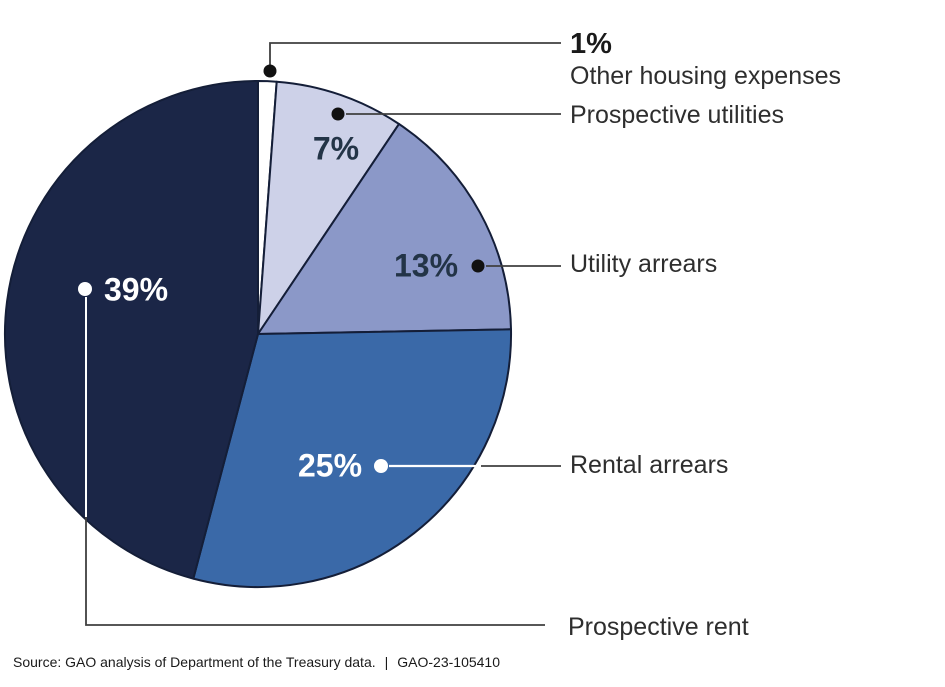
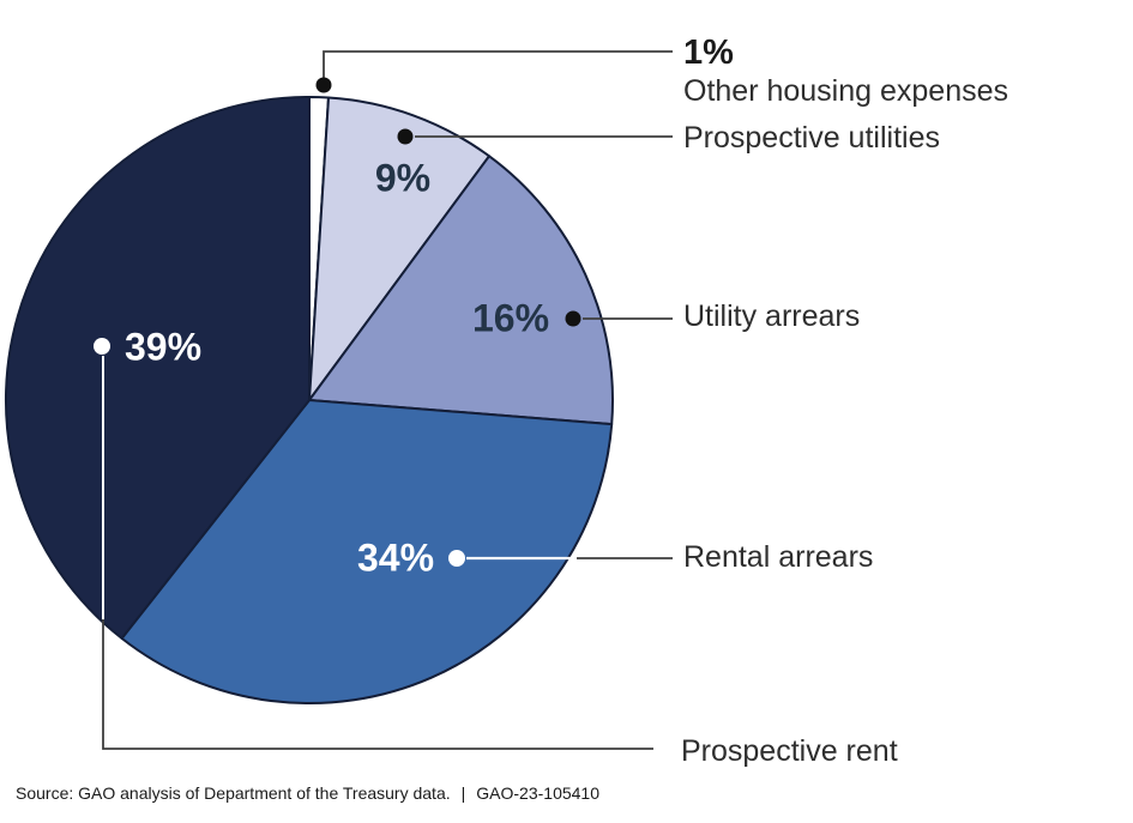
Prospective utilities: 7% -> 9%
Utility arrears: 13% -> 16%
Rental arrears: 25% -> 34%
